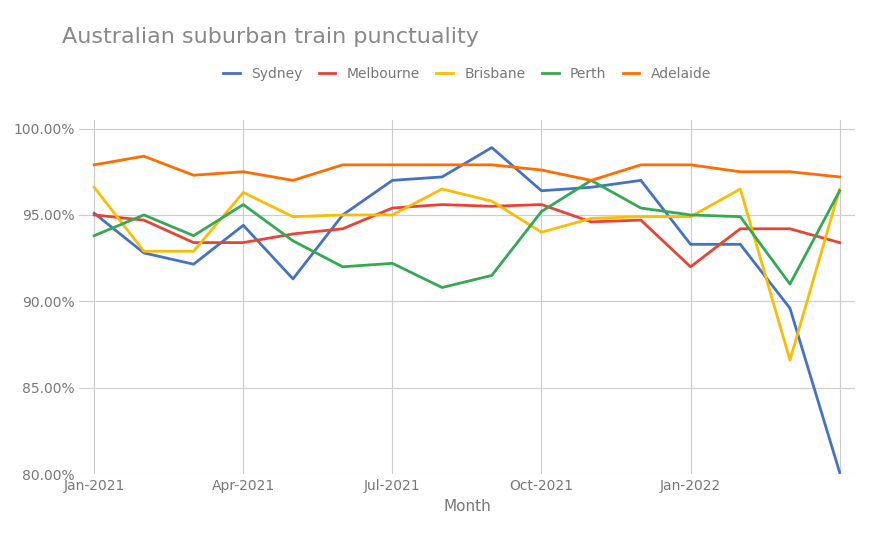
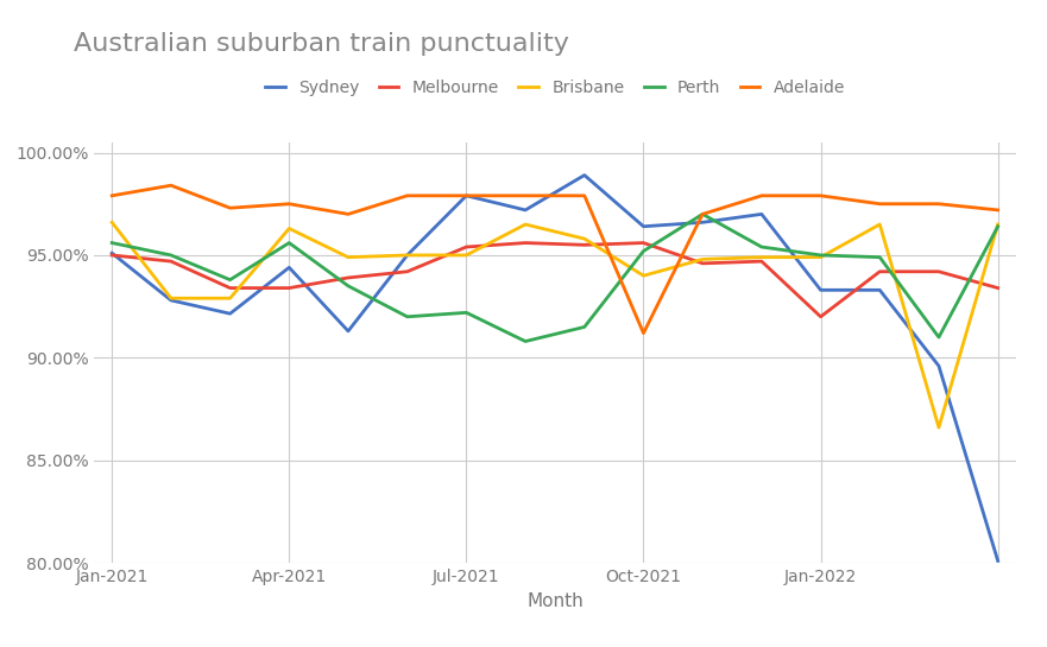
Perth/Jan-2021: 93.8% -> 95.6%
Sydney/Jul-2021: 97.0% -> 97.9%
Adelaide/Oct-2021: 97.6% -> 91.2%
